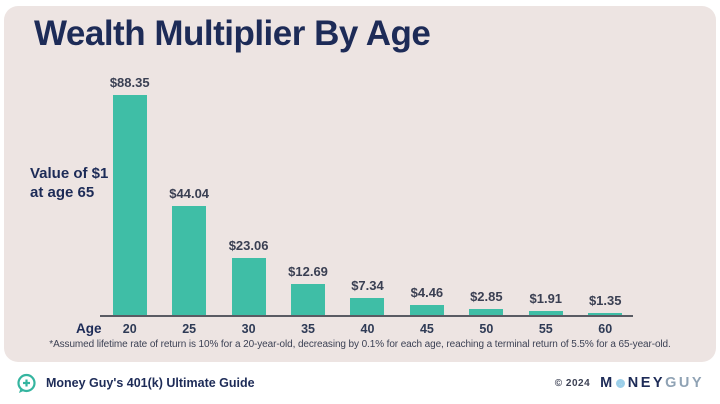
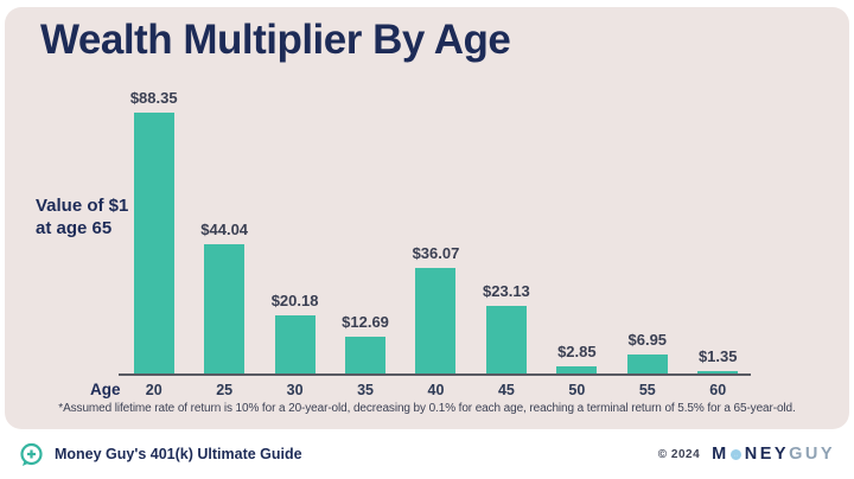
30: $23.06 -> $20.18
40: $7.34 -> $36.07
45: $4.46 -> $23.13
55: $1.91 -> $6.95
